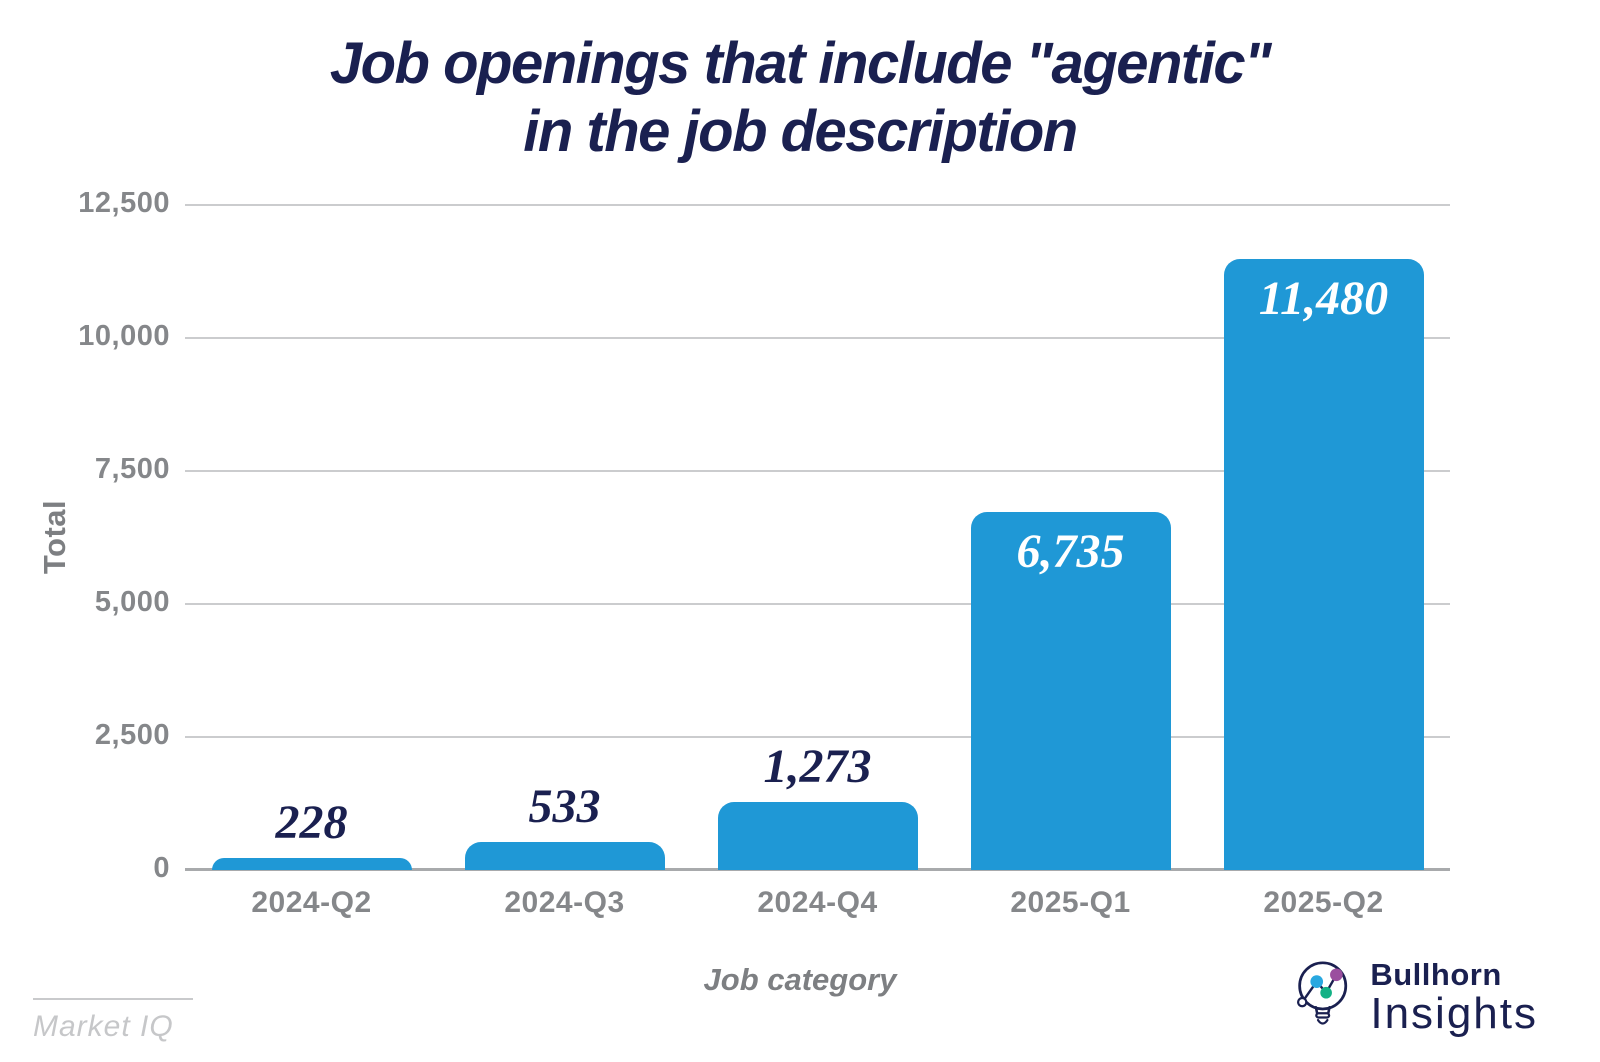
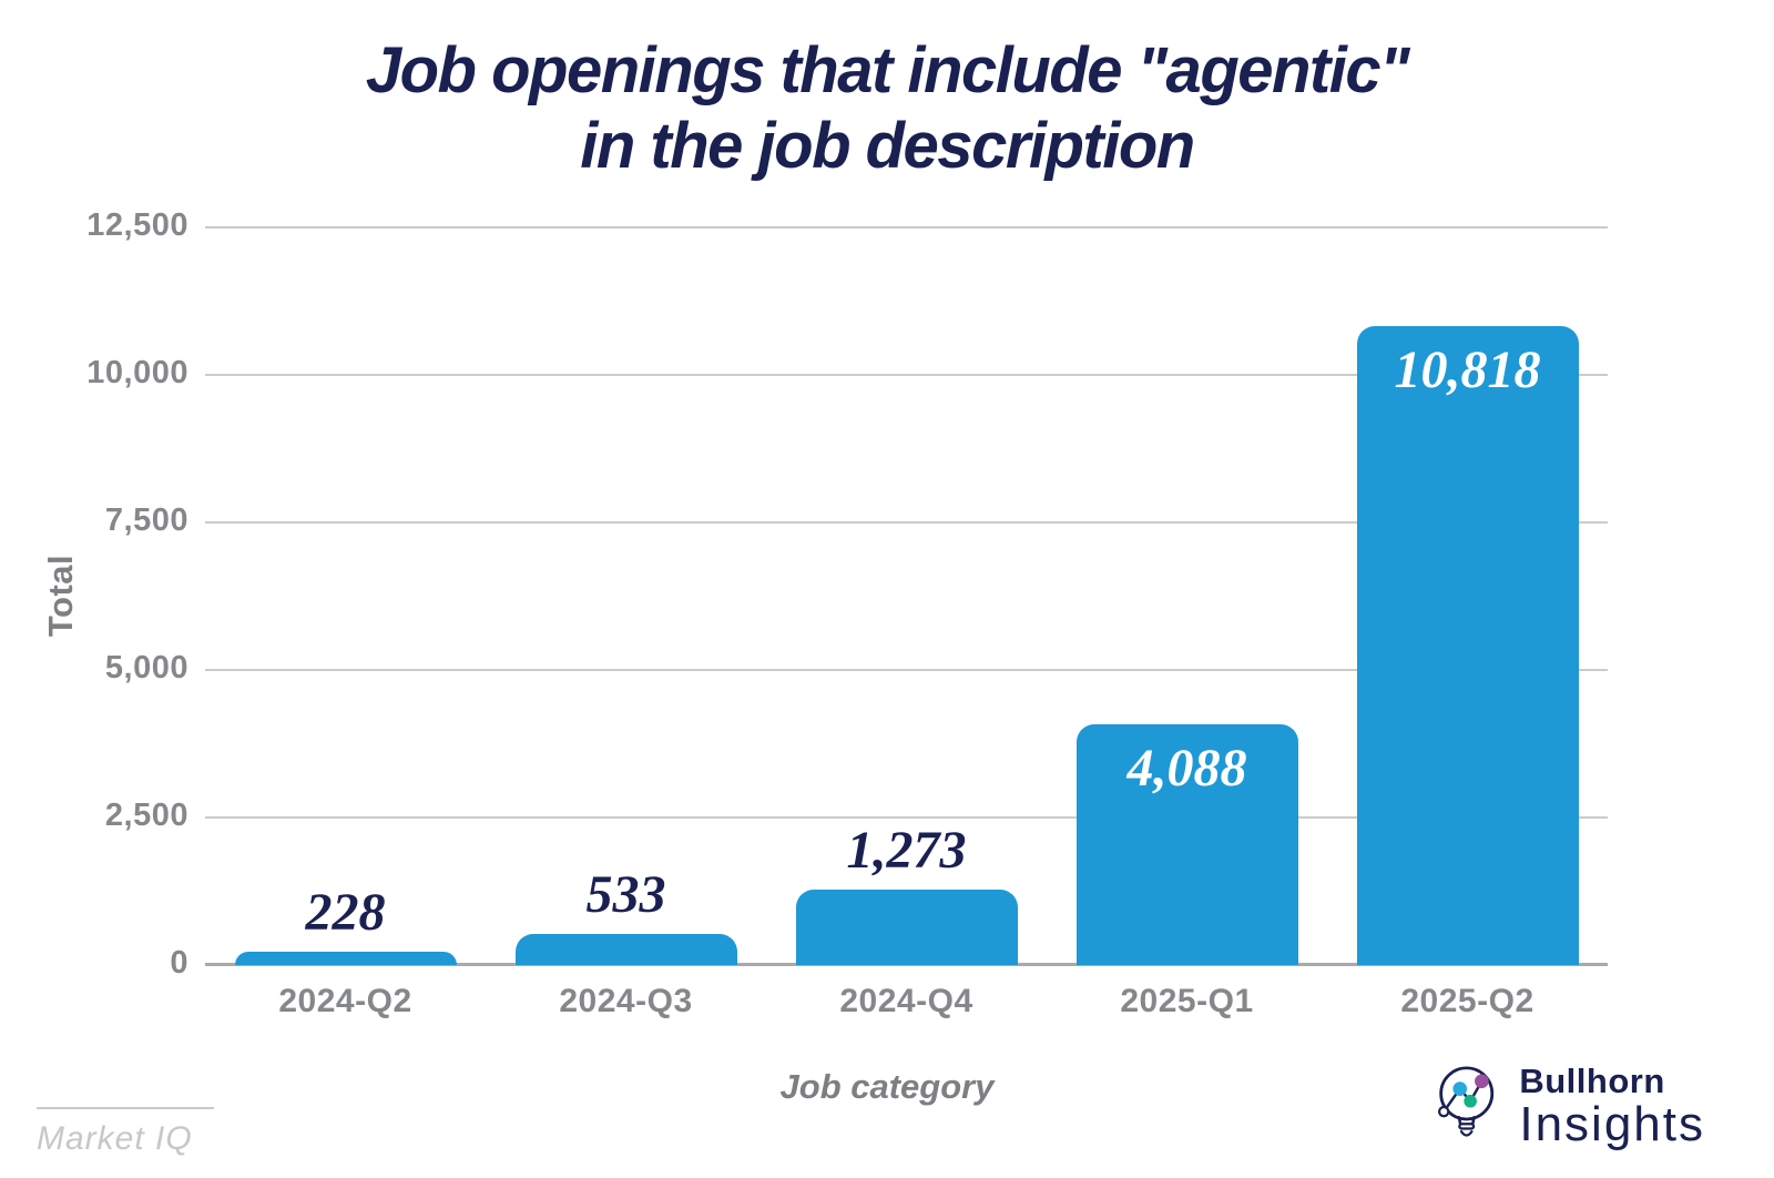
2025-Q1: 6,735 -> 4,088
2025-Q2: 11,480 -> 10,818
